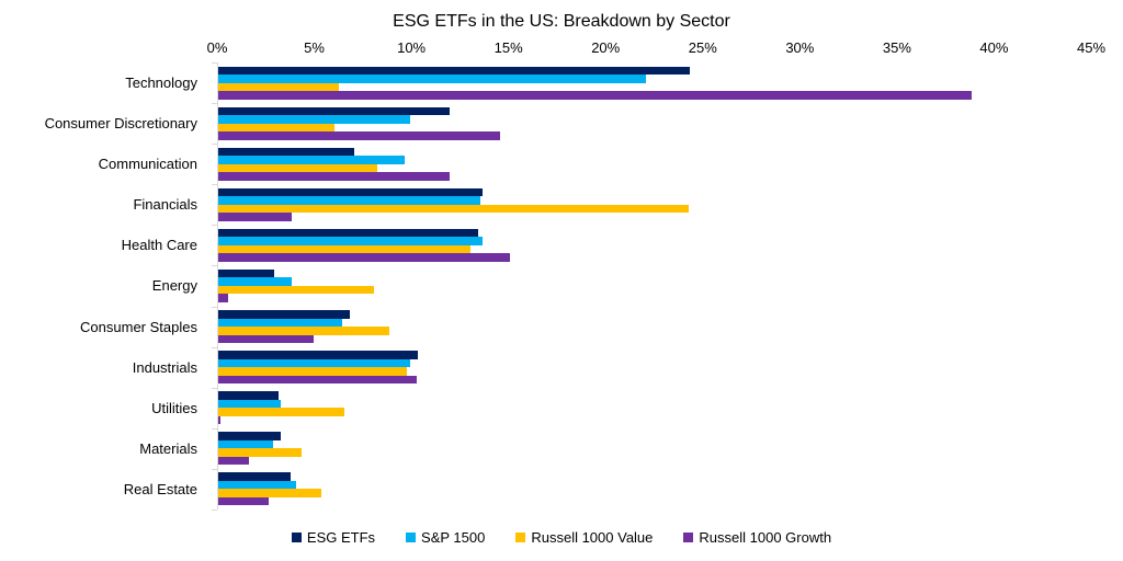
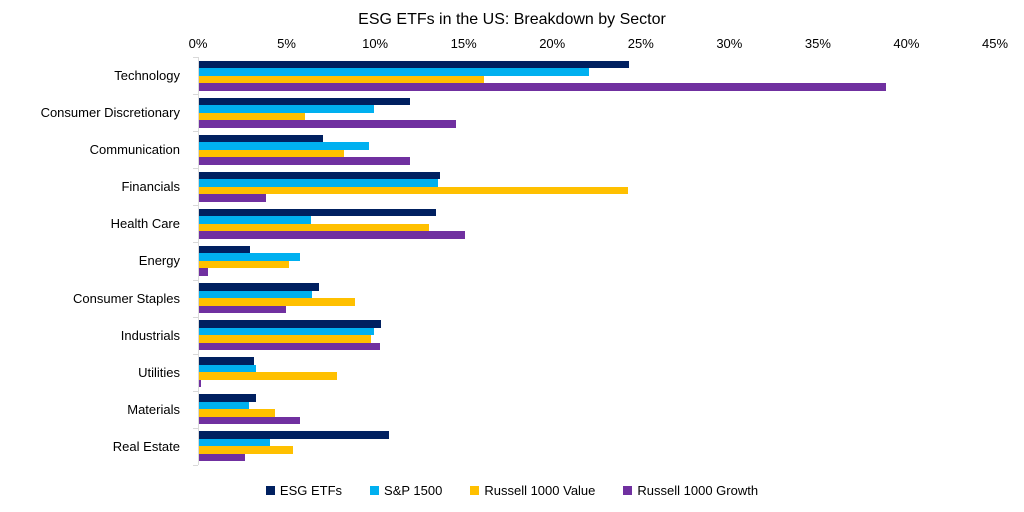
Russell 1000 Value/Technology: 6.2% -> 16.1%
S&P 1500/Health Care: 13.6% -> 6.3%
S&P 1500/Energy: 3.8% -> 5.7%
Russell 1000 Value/Energy: 8.0% -> 5.1%
Russell 1000 Value/Utilities: 6.5% -> 7.8%
Russell 1000 Growth/Materials: 1.6% -> 5.7%
ESG ETFs/Real Estate: 3.7% -> 10.7%
